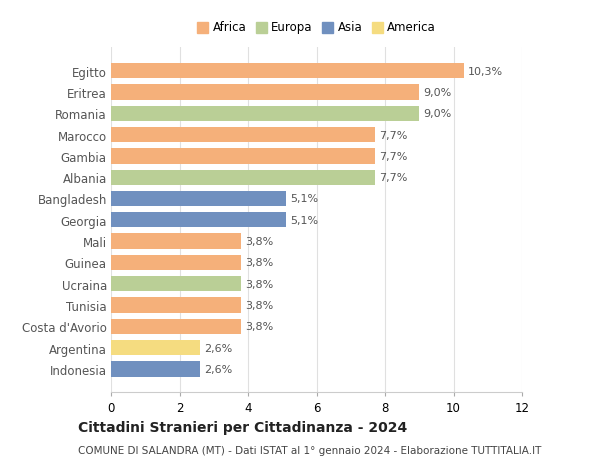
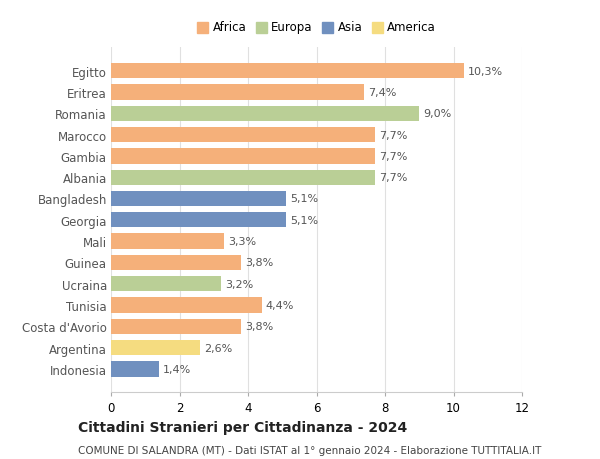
Eritrea: 9,0% -> 7,4%
Mali: 3,8% -> 3,3%
Ucraina: 3,8% -> 3,2%
Tunisia: 3,8% -> 4,4%
Indonesia: 2,6% -> 1,4%
